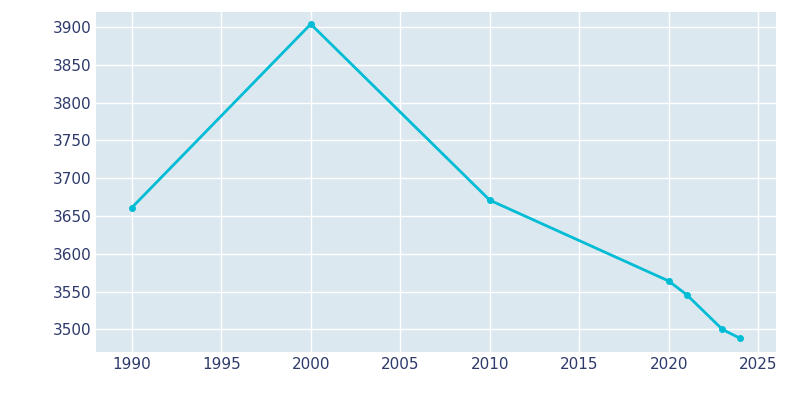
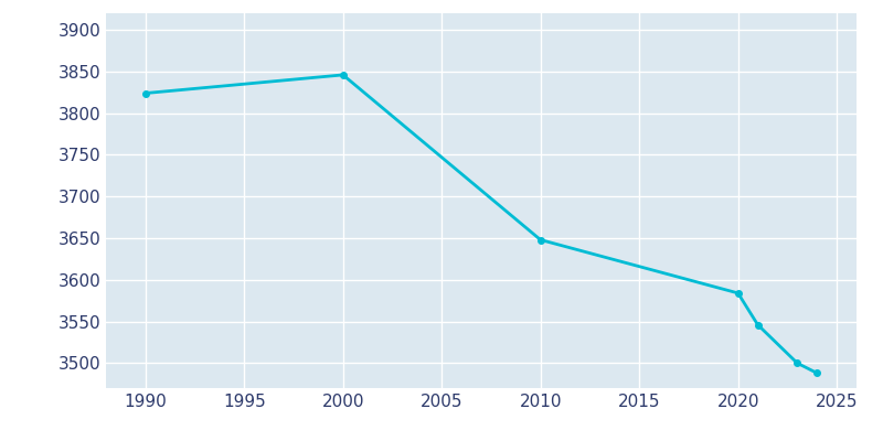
1990: 3661 -> 3824
2000: 3904 -> 3846
2010: 3671 -> 3648
2020: 3564 -> 3584
